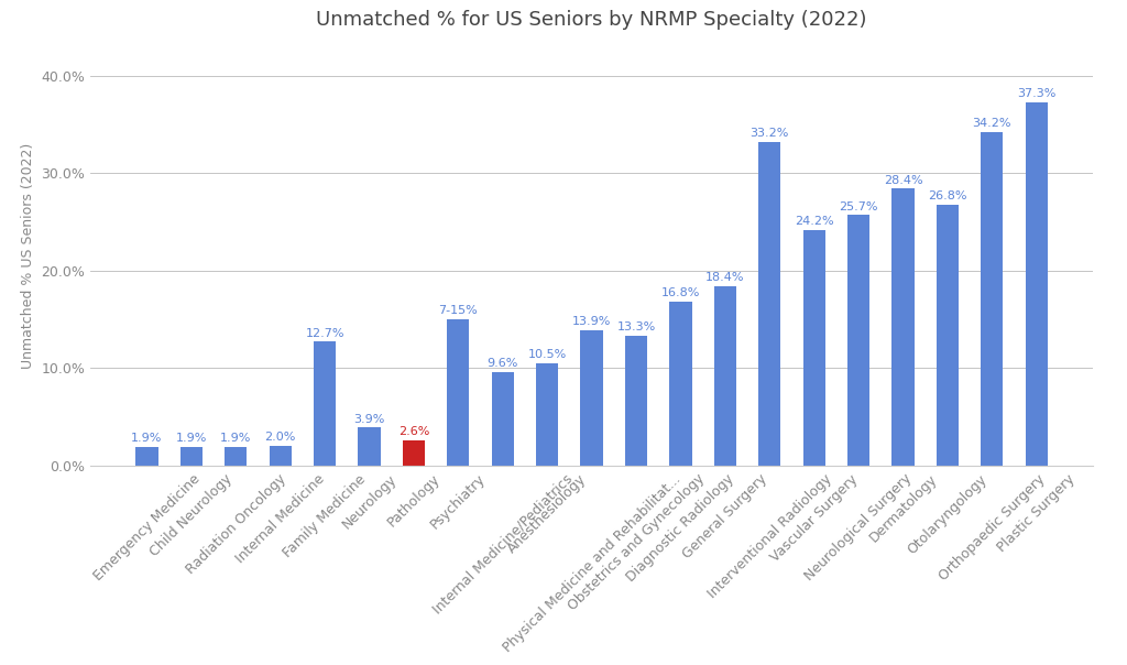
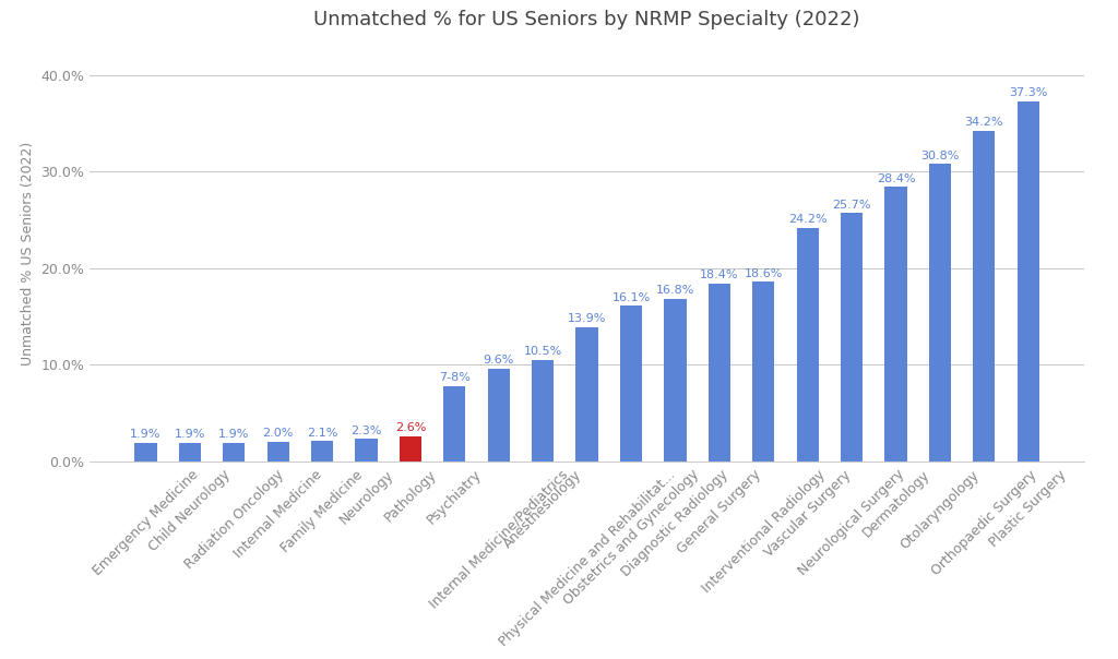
Family Medicine: 12.7% -> 2.1%
Neurology: 3.9% -> 2.3%
Psychiatry: 15 -> 8
Obstetrics and Gynecology: 13.3% -> 16.1%
Interventional Radiology: 33.2% -> 18.6%
Otolaryngology: 26.8% -> 30.8%
